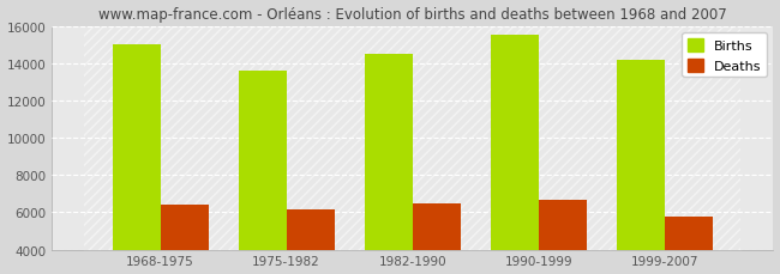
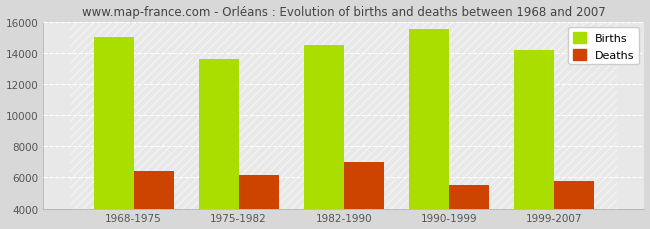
Deaths/1982-1990: 6500 -> 7000
Deaths/1990-1999: 6600 -> 5500
